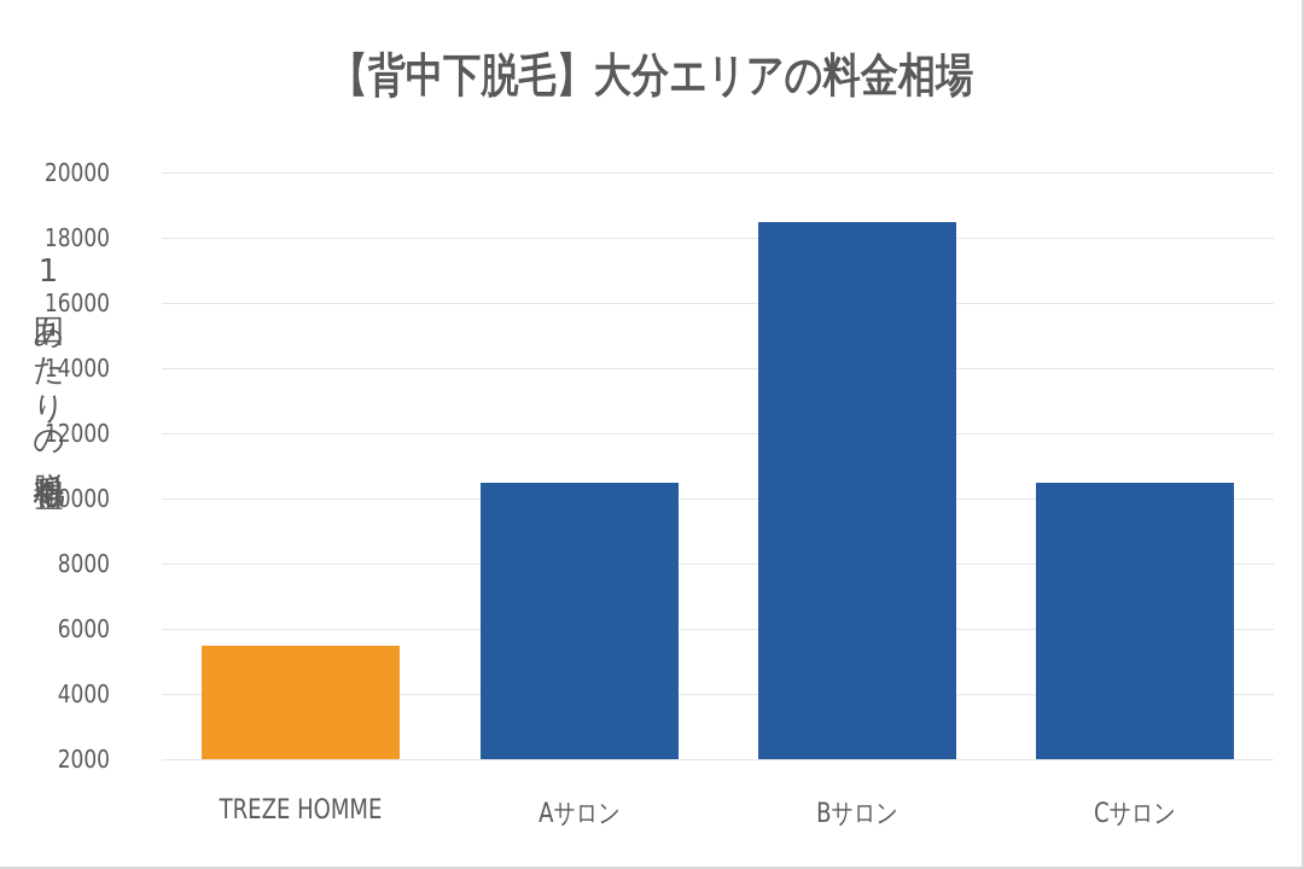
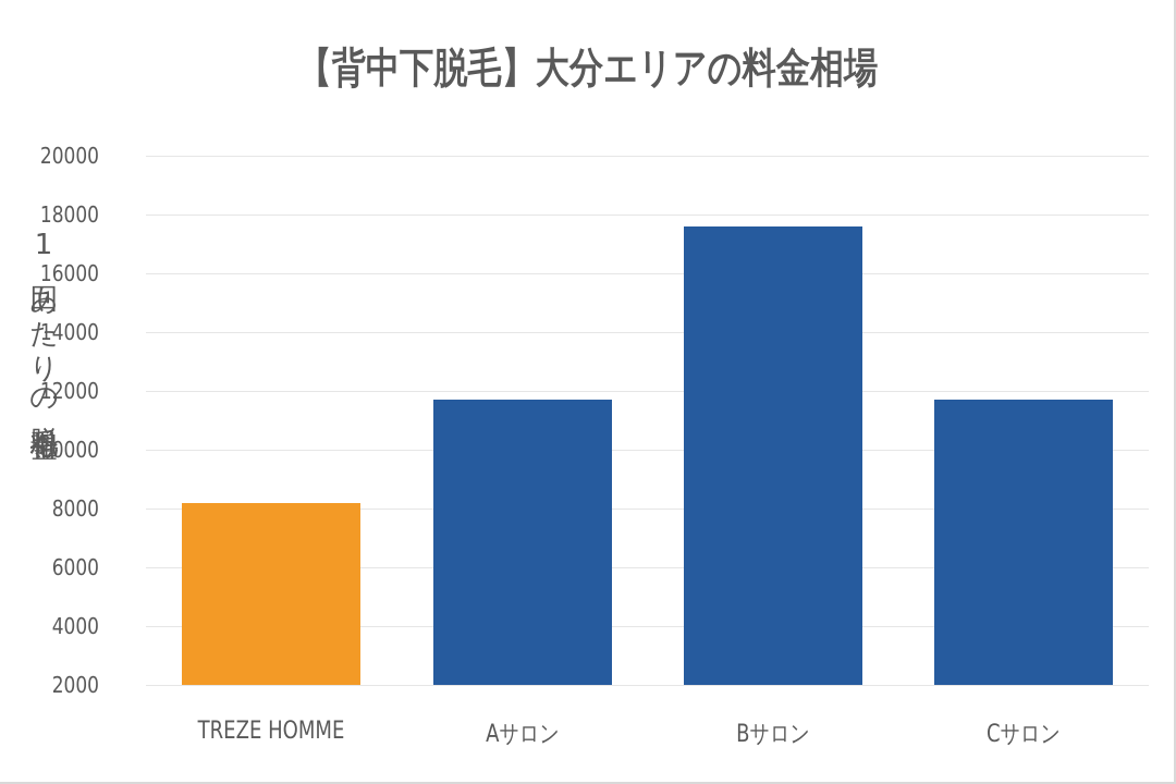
TREZE HOMME: 5500 -> 8200
Aサロン: 10500 -> 11700
Bサロン: 18500 -> 17600
Cサロン: 10500 -> 11700
